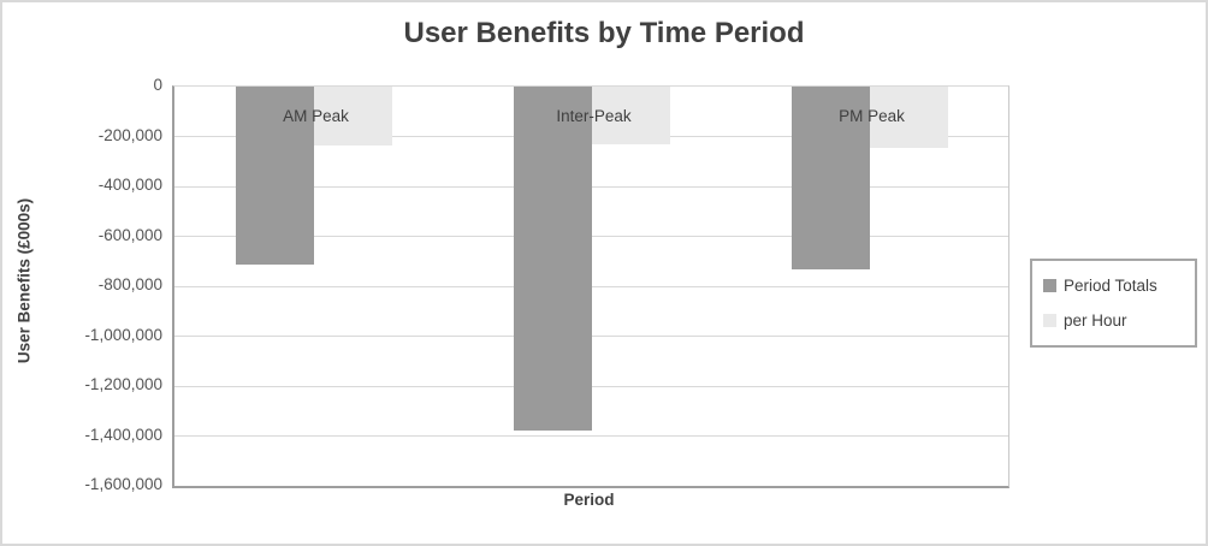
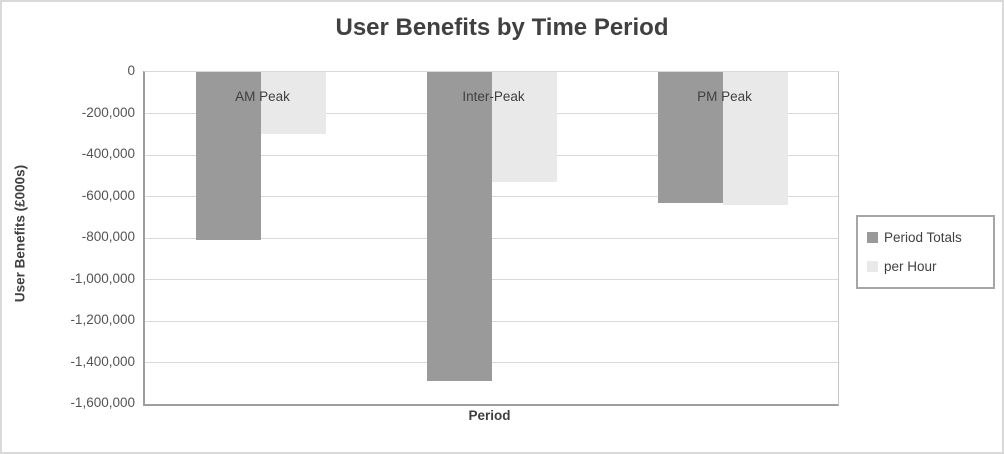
Period Totals/AM Peak: -710000 -> -810000
per Hour/AM Peak: -240000 -> -300000
Period Totals/Inter-Peak: -1380000 -> -1490000
per Hour/Inter-Peak: -230000 -> -530000
Period Totals/PM Peak: -730000 -> -630000
per Hour/PM Peak: -240000 -> -640000
